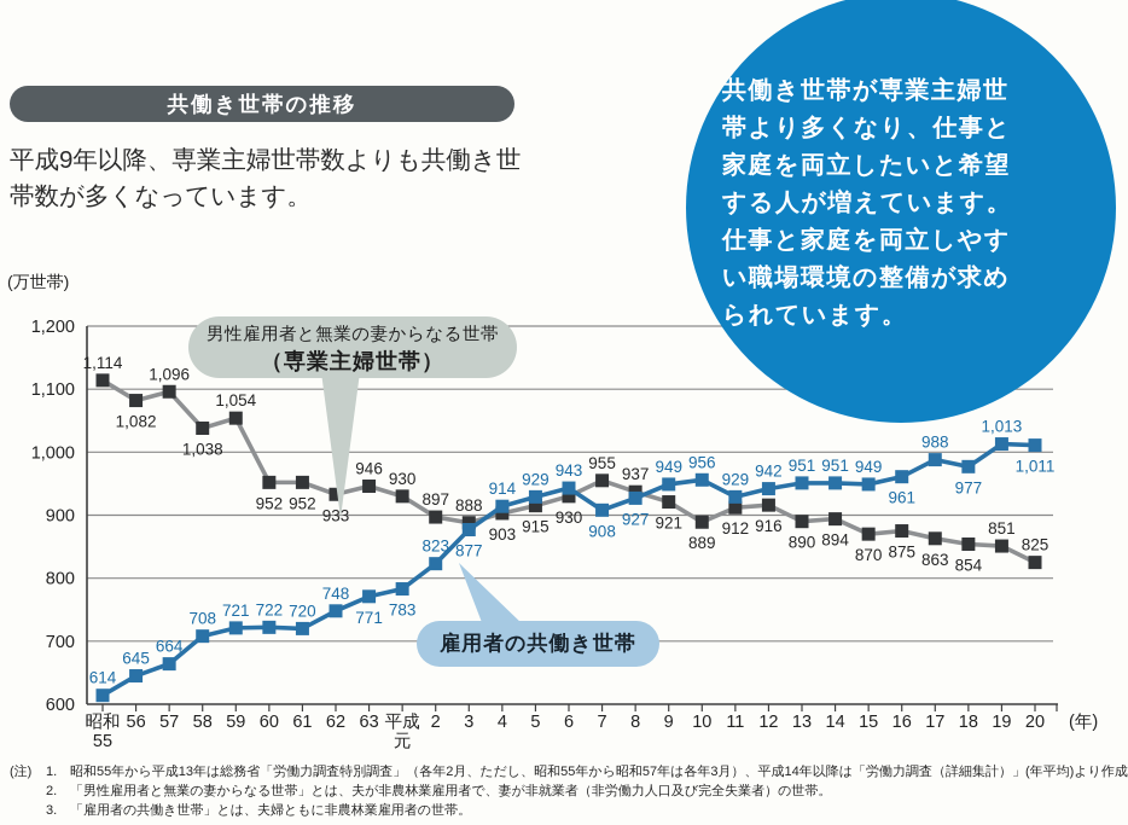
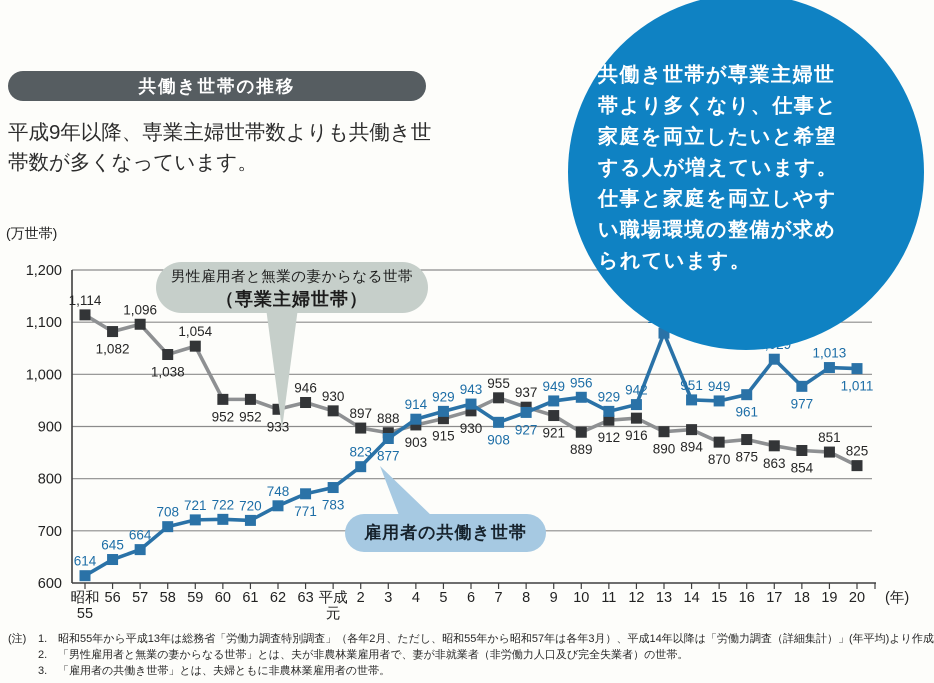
雇用者の共働き世帯/13: 951 -> 1,079
雇用者の共働き世帯/17: 988 -> 1,029
